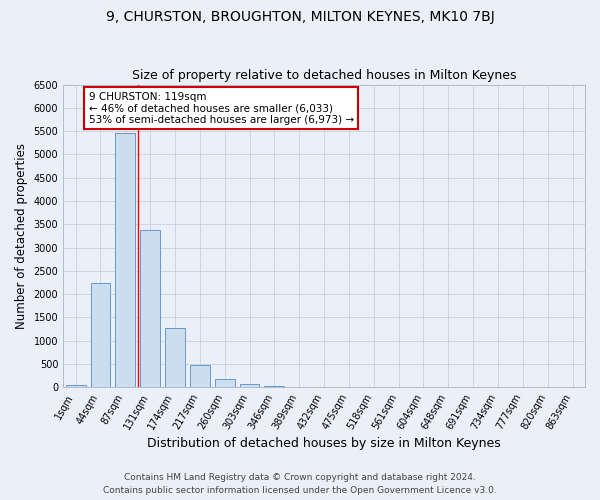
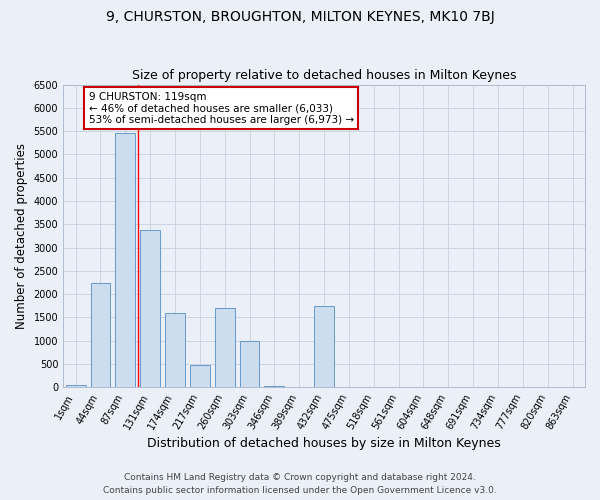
174sqm: 1270 -> 1600
260sqm: 180 -> 1700
303sqm: 60 -> 1000
432sqm: 0 -> 1750
